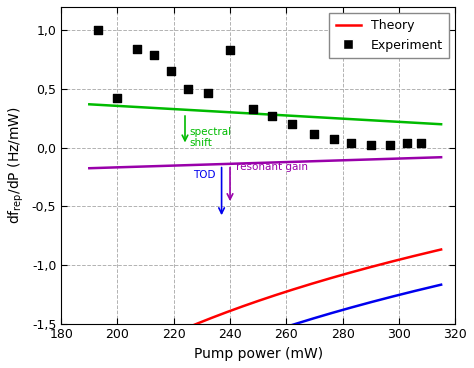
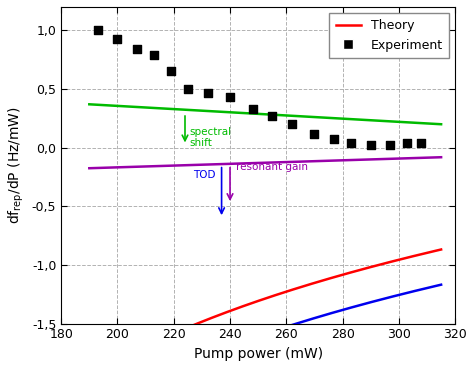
Experiment/200: 0,42 -> 0,93
Experiment/240: 0,83 -> 0,43
